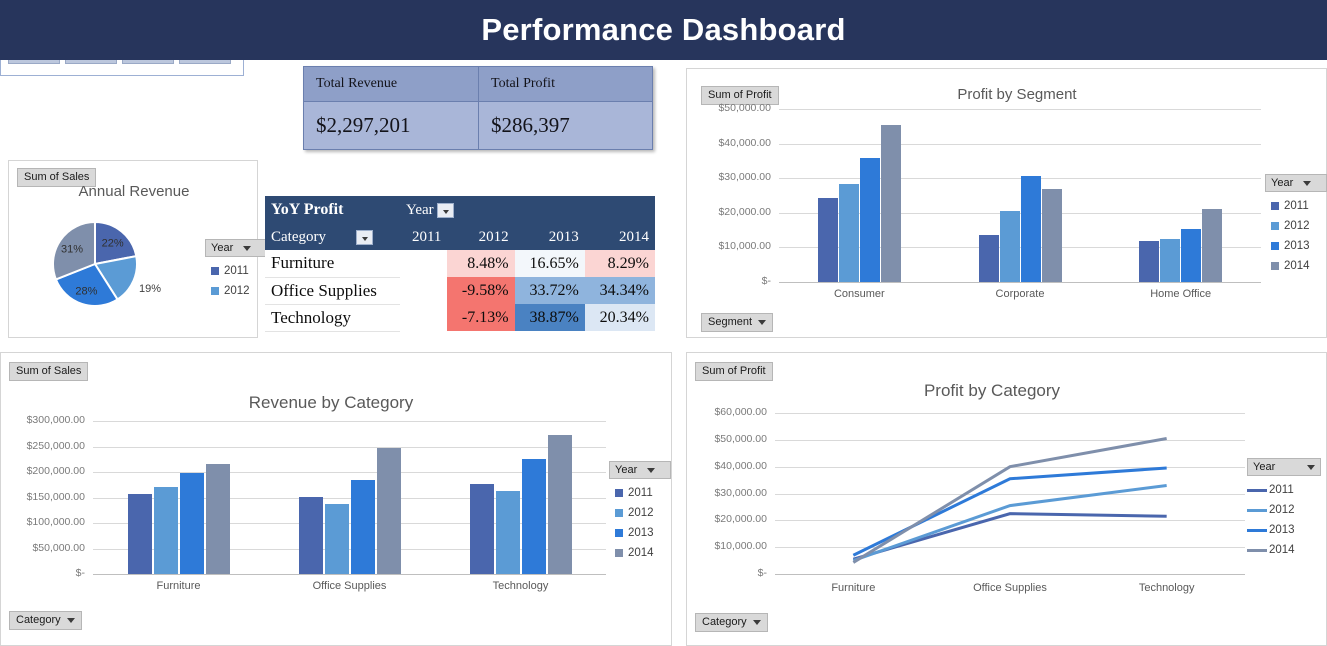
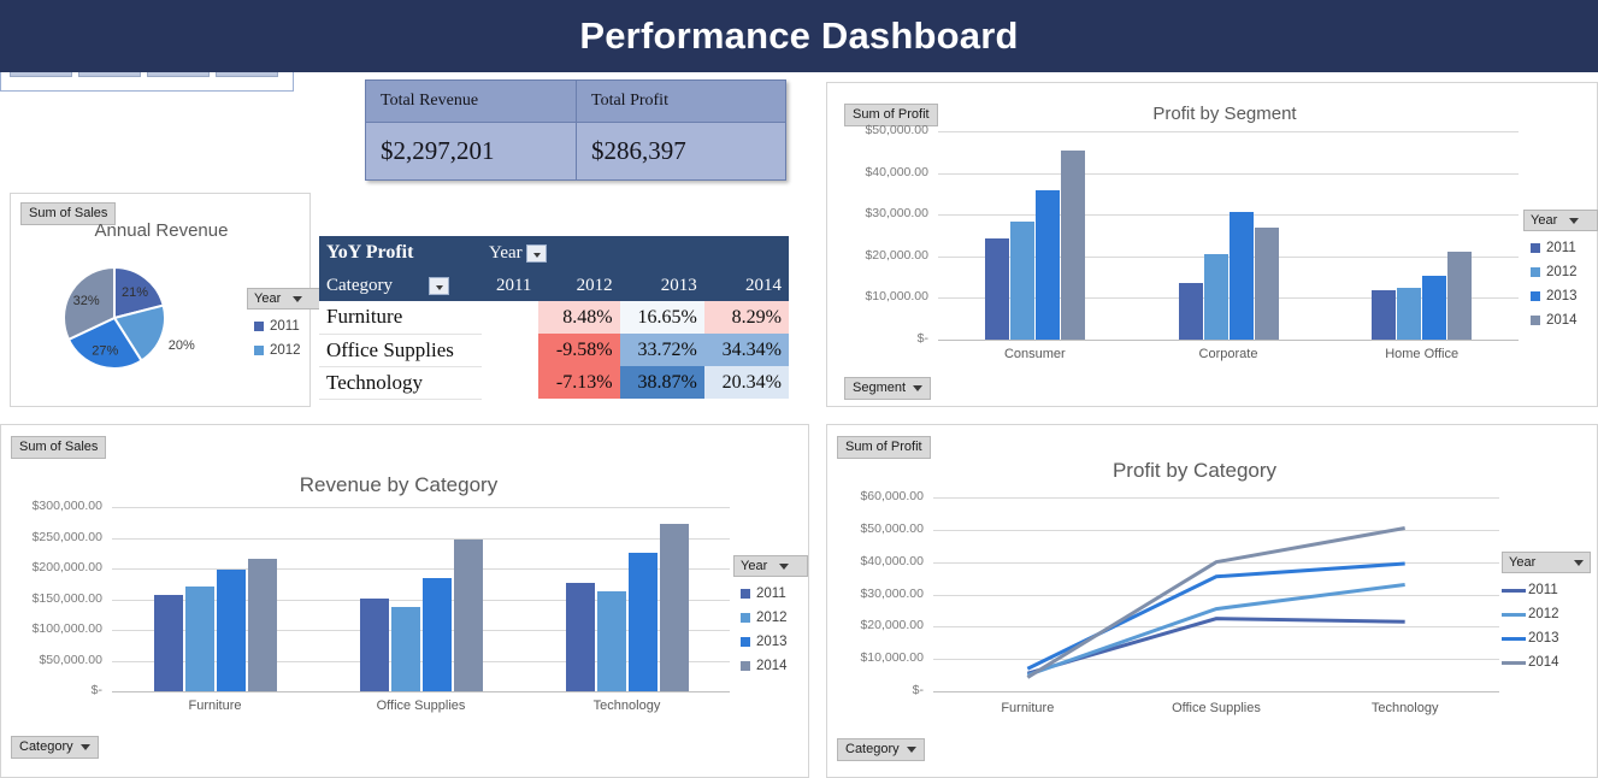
Annual Revenue/2011: 22% -> 21%
Annual Revenue/2012: 19% -> 20%
Annual Revenue/2013: 28% -> 27%
Annual Revenue/2014: 31% -> 32%
